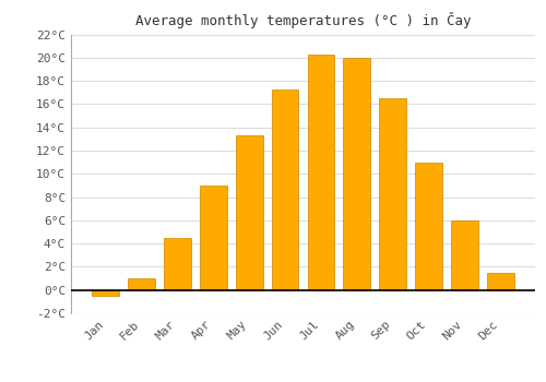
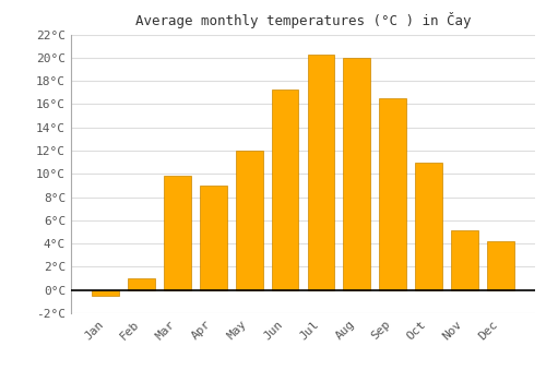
Mar: 4.5°C -> 9.8°C
May: 13.3°C -> 12.0°C
Nov: 6.0°C -> 5.1°C
Dec: 1.5°C -> 4.2°C
